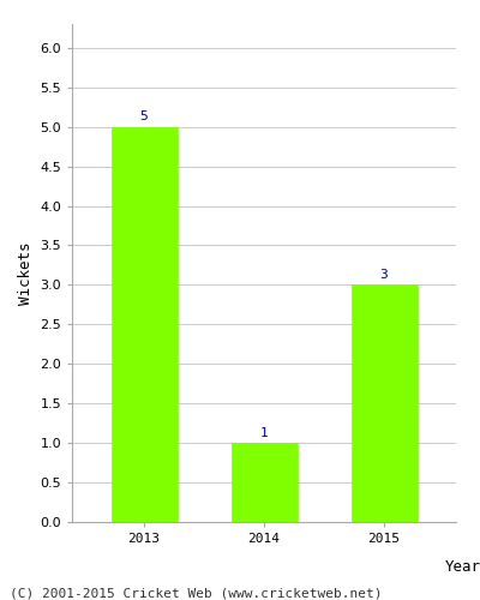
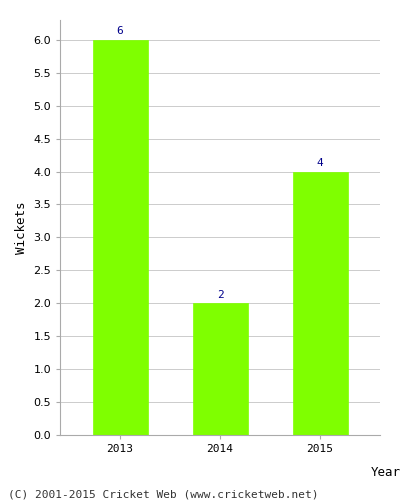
2013: 5 -> 6
2014: 1 -> 2
2015: 3 -> 4
